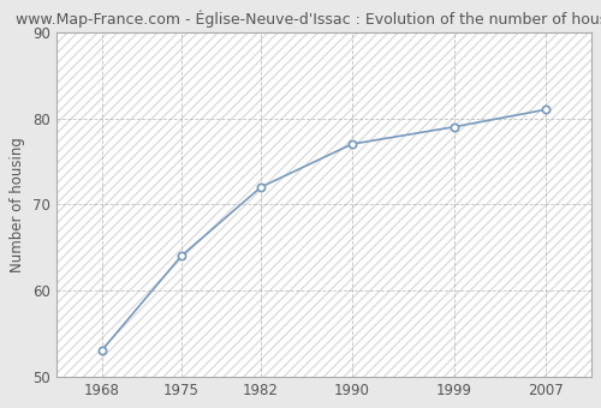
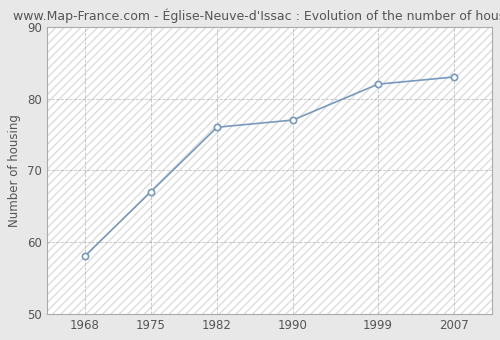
1968: 53 -> 58
1975: 64 -> 67
1982: 72 -> 76
1999: 79 -> 82
2007: 81 -> 83
